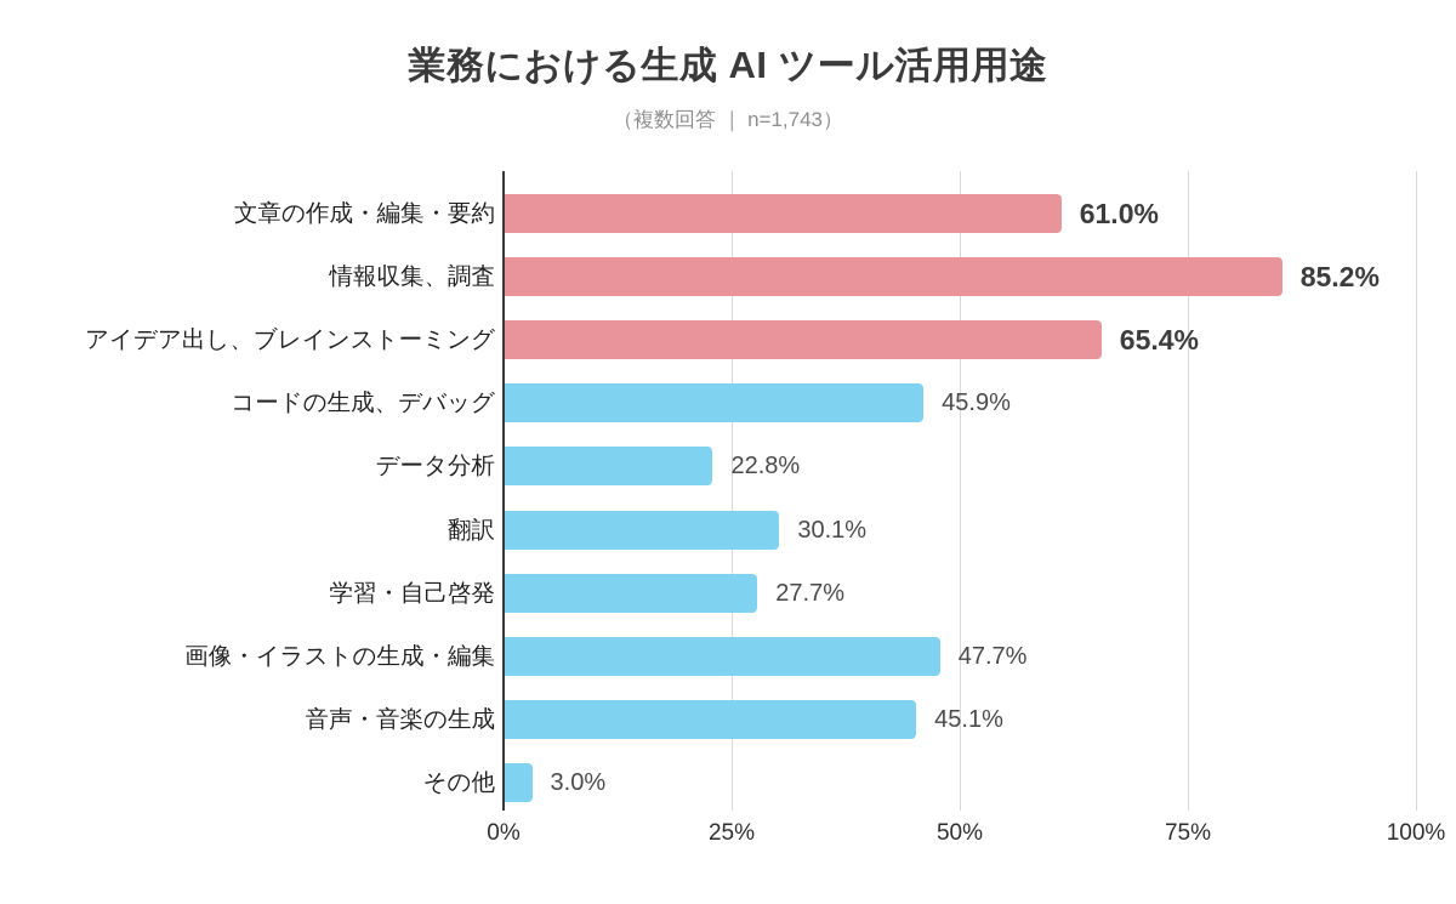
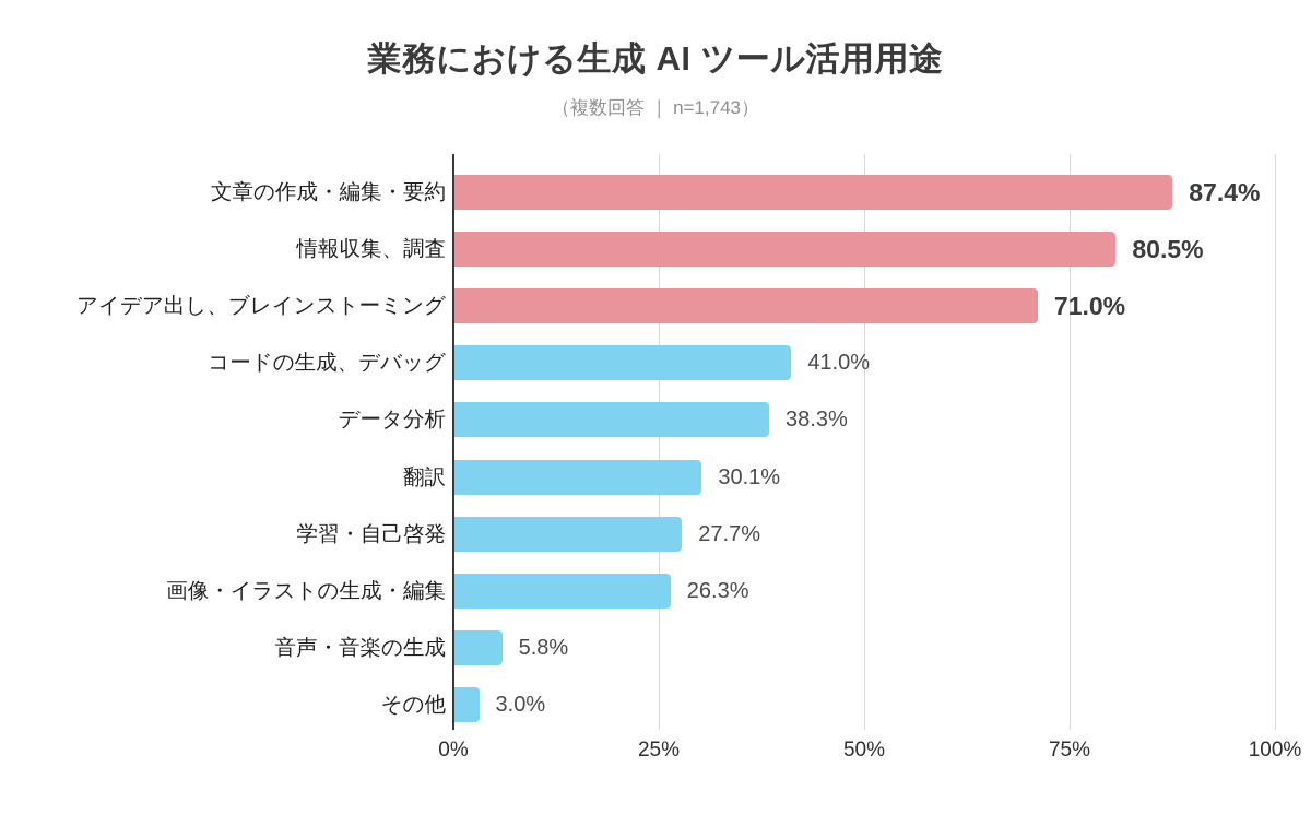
文章の作成・編集・要約: 61.0% -> 87.4%
情報収集、調査: 85.2% -> 80.5%
アイデア出し、ブレインストーミング: 65.4% -> 71.0%
コードの生成、デバッグ: 45.9% -> 41.0%
データ分析: 22.8% -> 38.3%
画像・イラストの生成・編集: 47.7% -> 26.3%
音声・音楽の生成: 45.1% -> 5.8%
